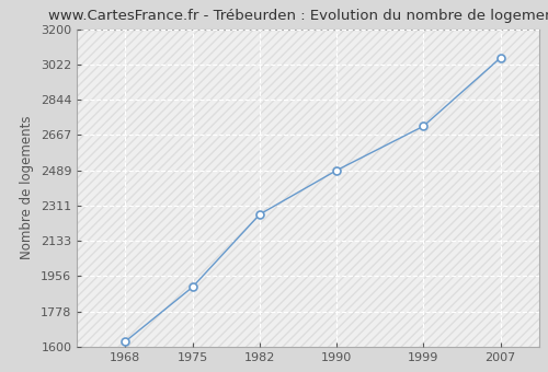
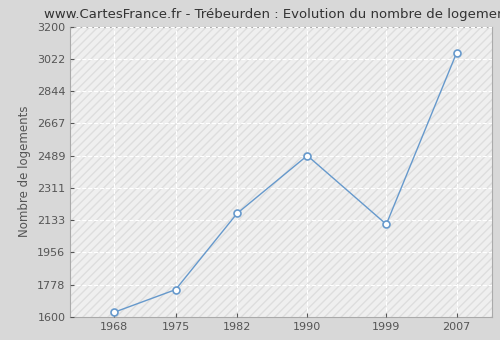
1975: 1900 -> 1750
1982: 2270 -> 2170
1999: 2710 -> 2110
